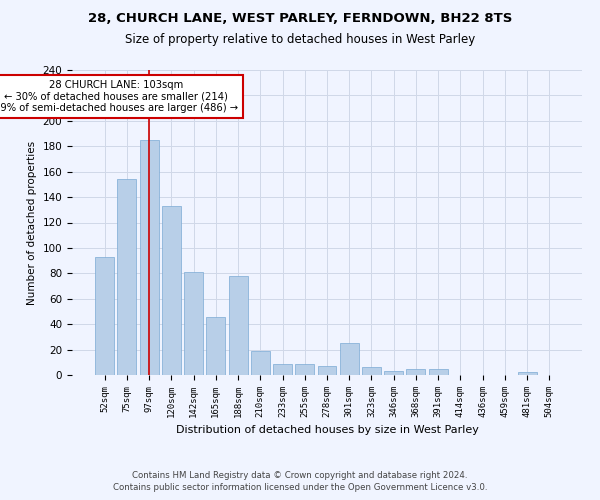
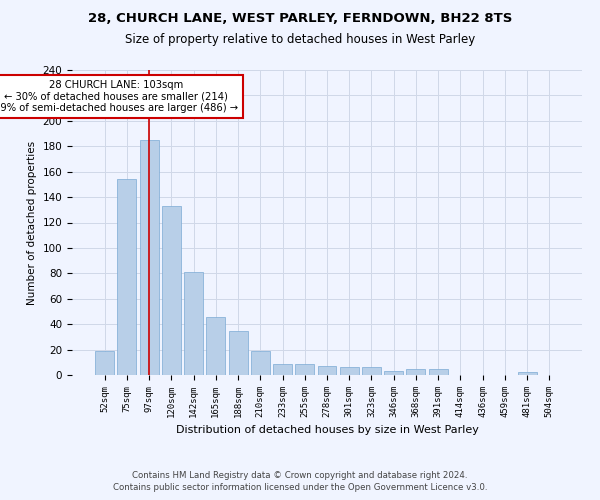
52sqm: 93 -> 19
188sqm: 78 -> 35
301sqm: 25 -> 6
